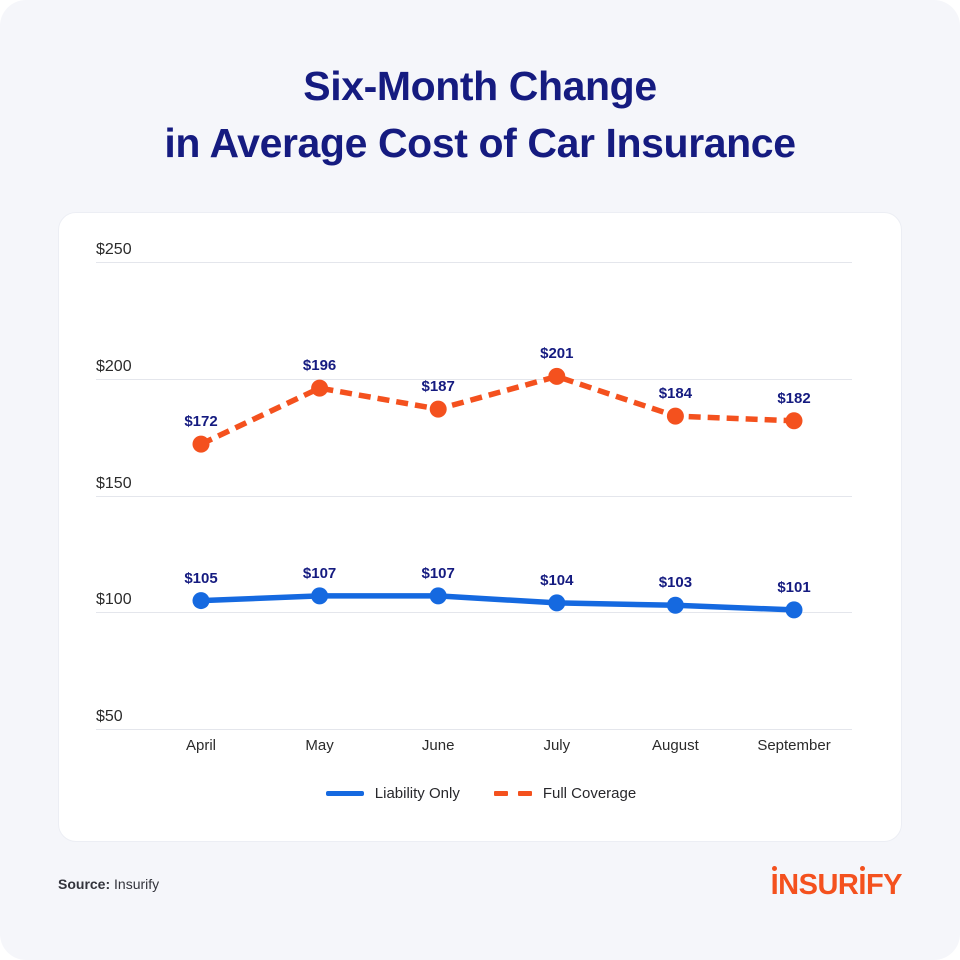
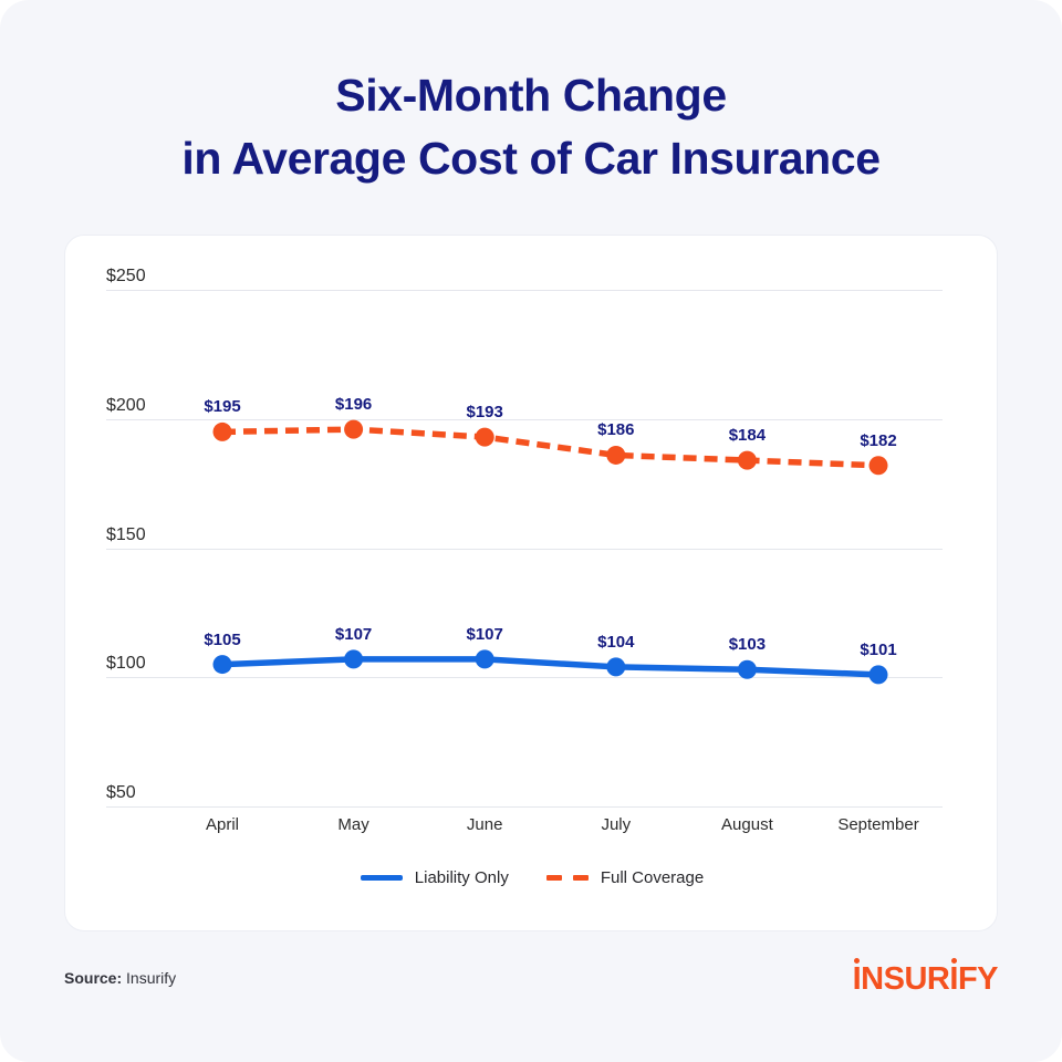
Full Coverage/April: $172 -> $195
Full Coverage/June: $187 -> $193
Full Coverage/July: $201 -> $186
